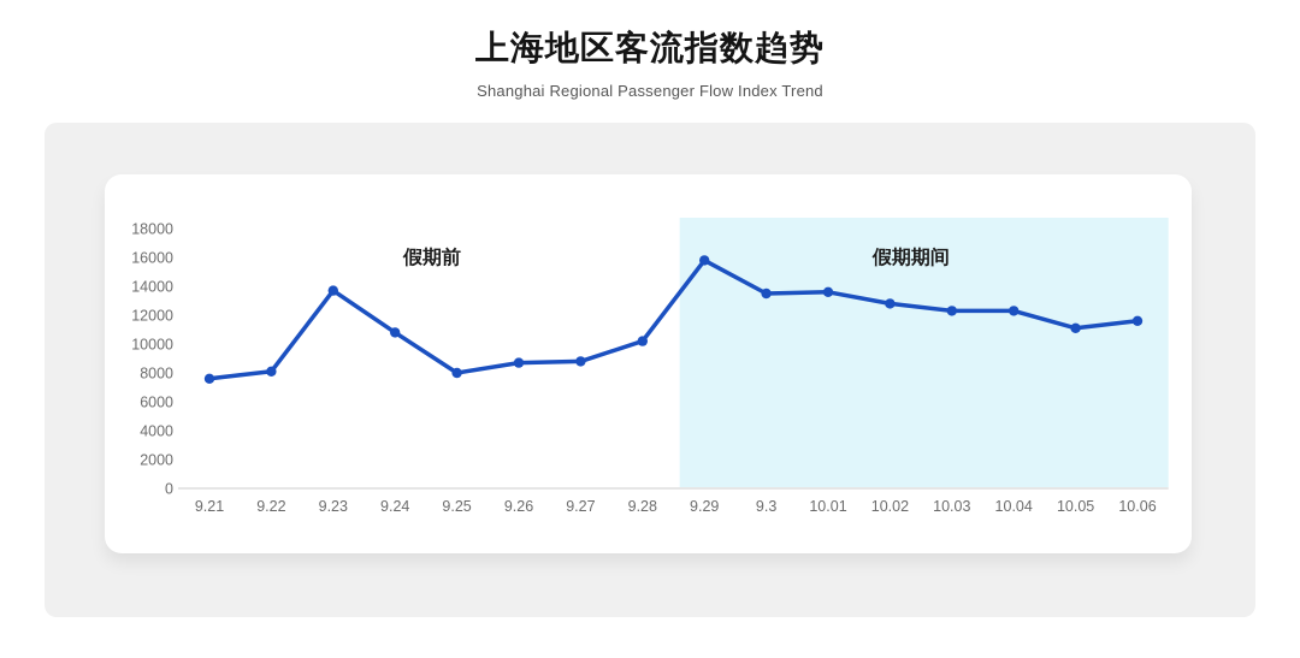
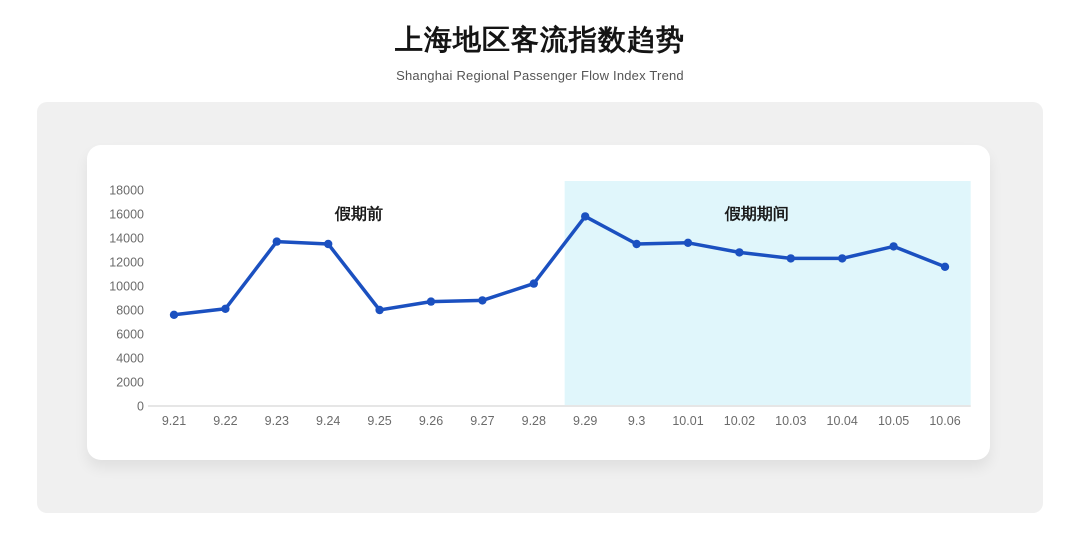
9.24: 10800 -> 13500
10.05: 11100 -> 13300
